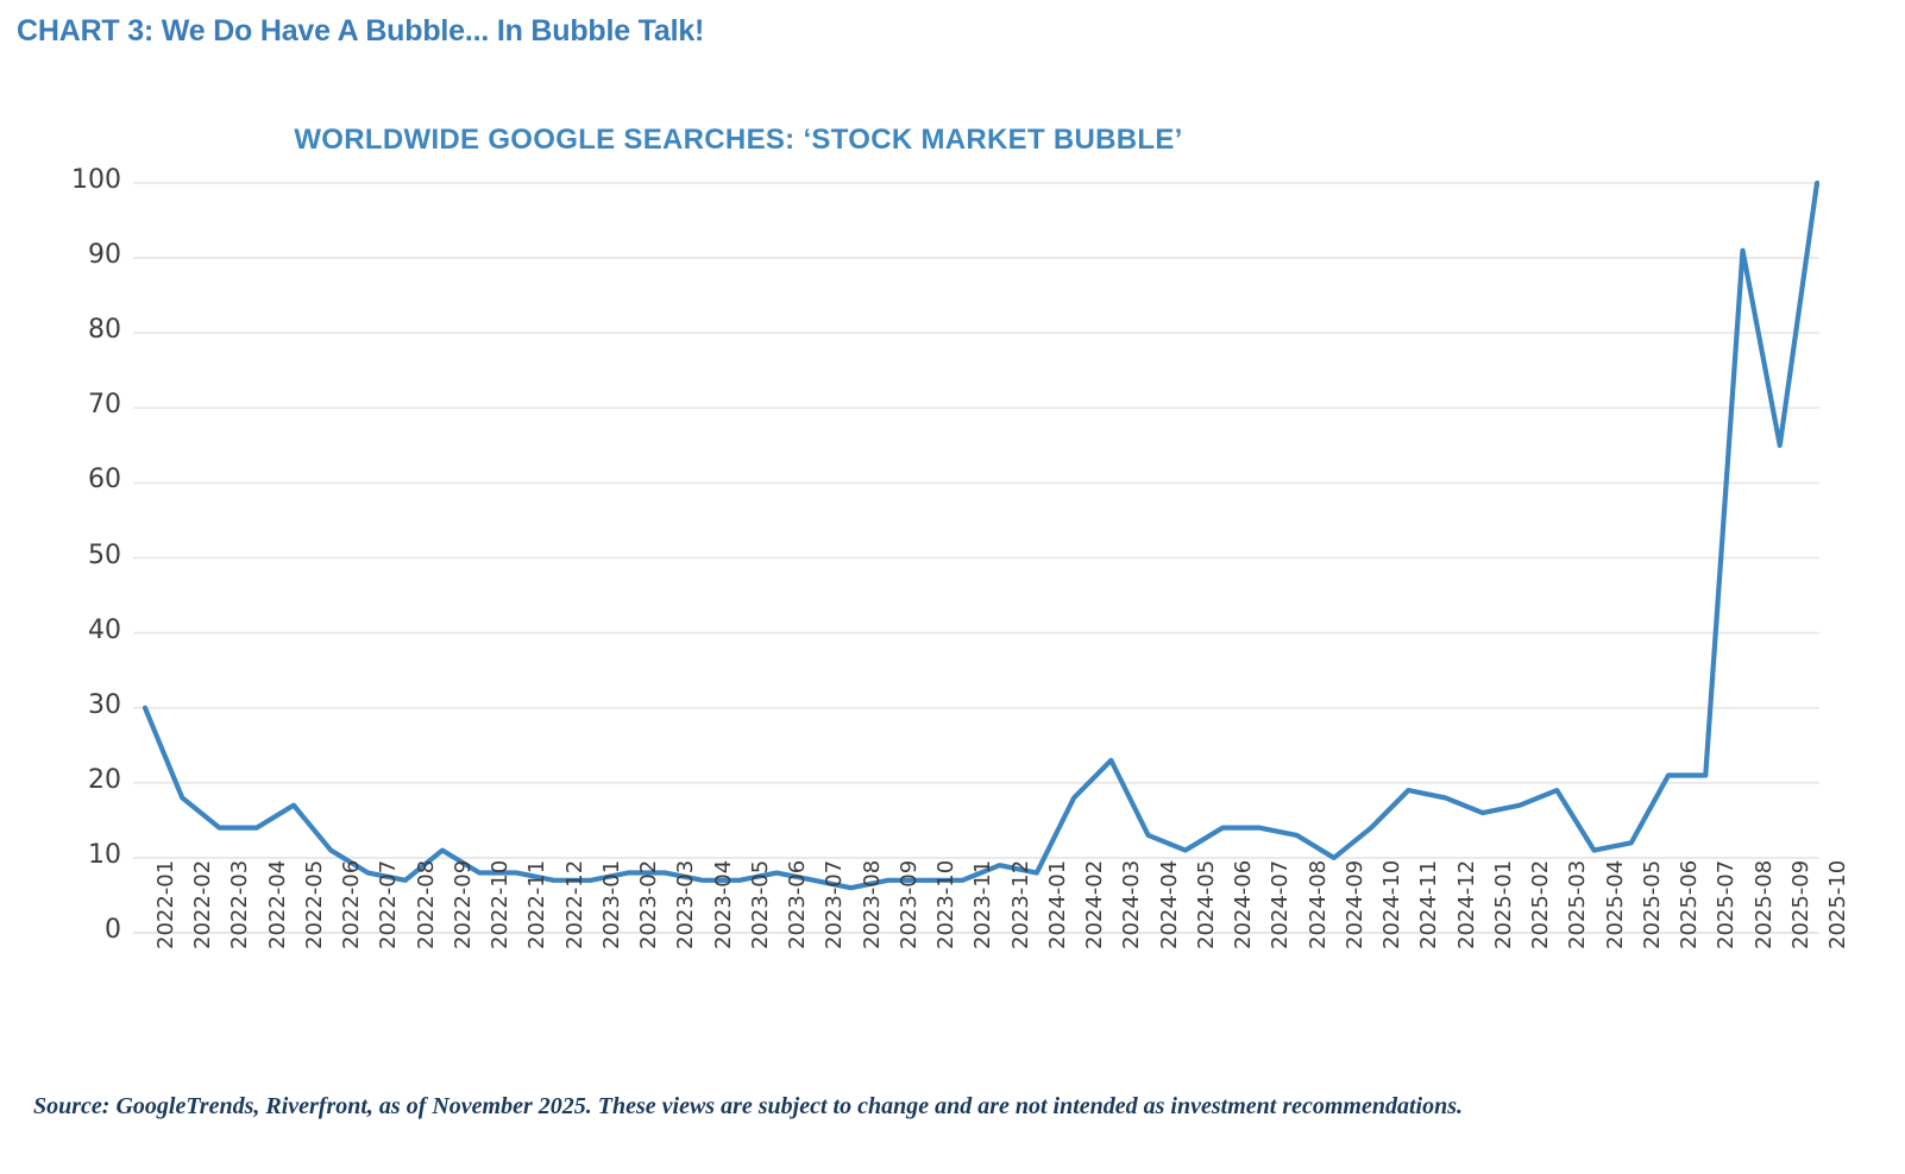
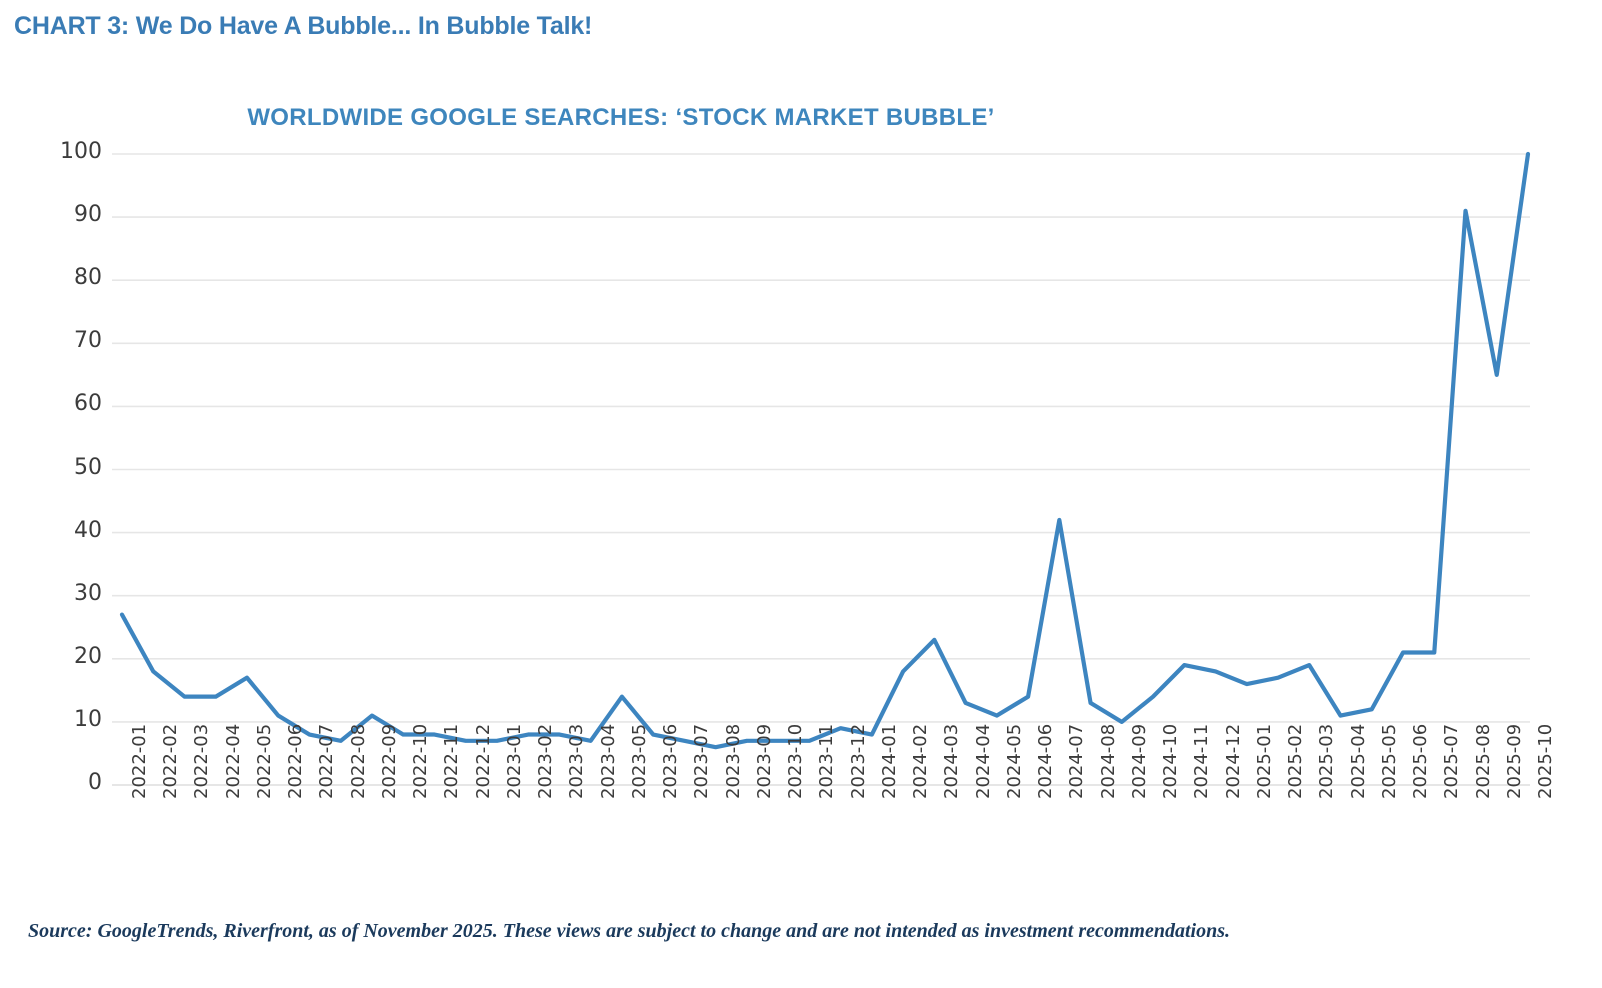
2022-01: 30 -> 27
2023-05: 7 -> 14
2024-07: 14 -> 42
